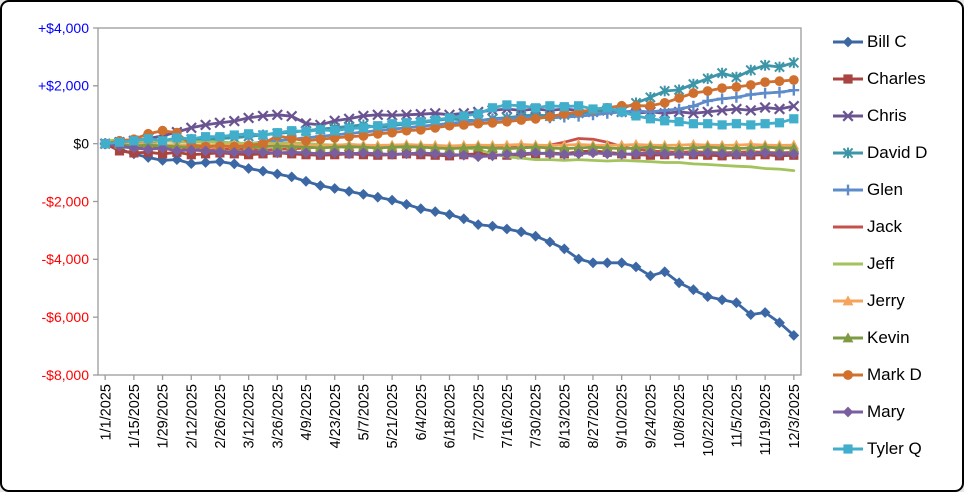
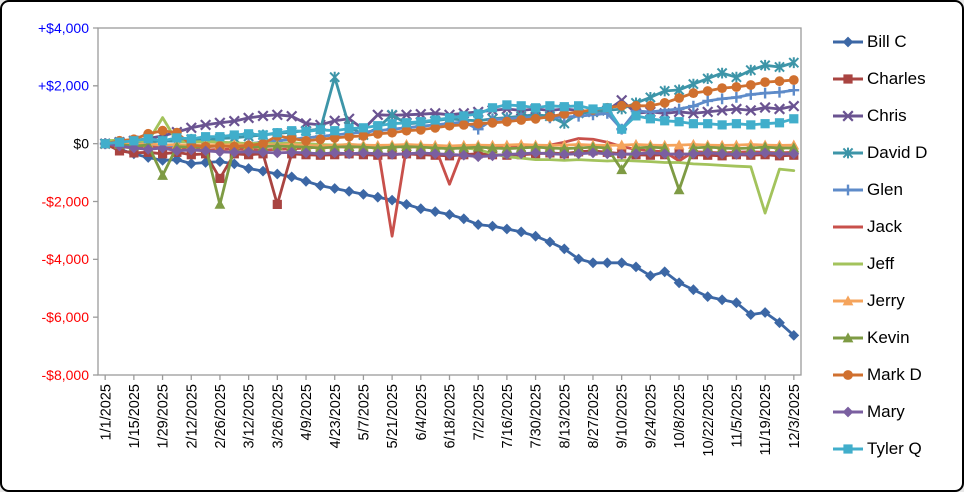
Jeff/1/29/2025: $100 -> $900
Kevin/1/29/2025: -$100 -> -$1100
Charles/2/26/2025: -$300 -> -$1200
Kevin/2/26/2025: -$100 -> -$2100
Charles/3/26/2025: -$300 -> -$2100
David D/4/23/2025: $600 -> $2300
Chris/5/7/2025: $1000 -> $500
David D/5/7/2025: $600 -> $300
David D/5/21/2025: $600 -> $1000
Jack/5/21/2025: -$100 -> -$3200
Jack/6/18/2025: -$100 -> -$1400
Glen/7/2/2025: $800 -> $500
David D/8/13/2025: $1000 -> $700
Chris/9/10/2025: $1100 -> $1500
Glen/9/10/2025: $1100 -> $500
Kevin/9/10/2025: -$200 -> -$900
Tyler Q/9/10/2025: $1100 -> $500
Jack/10/8/2025: -$300 -> -$600
Kevin/10/8/2025: -$200 -> -$1600
Jeff/11/19/2025: -$900 -> -$2400
